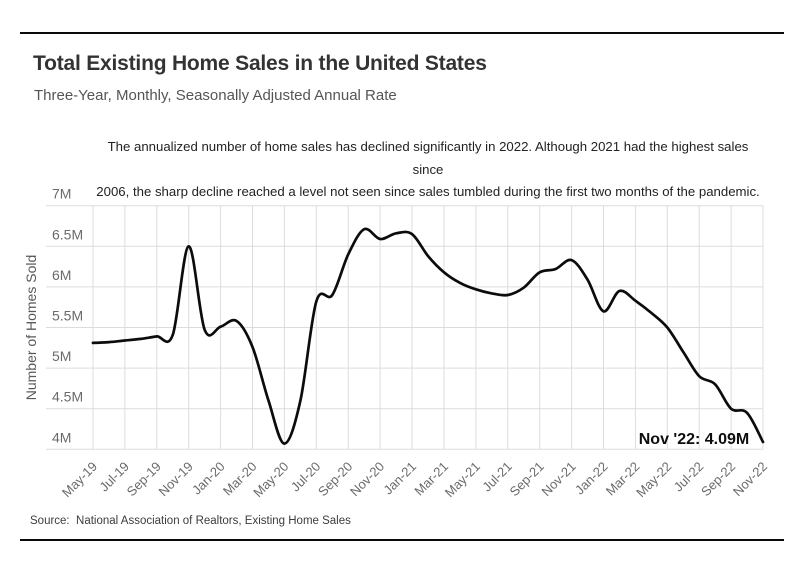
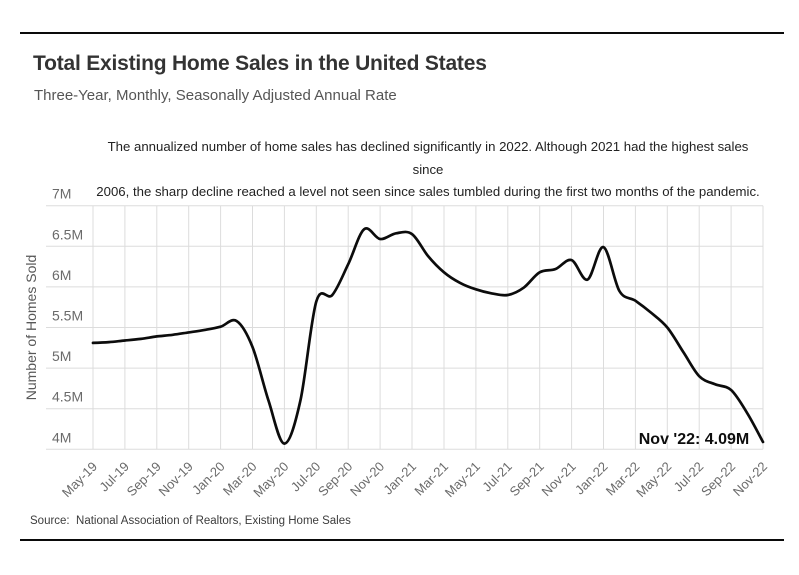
Nov-19: 6.5M -> 5.4M
Sep-20: 6.4M -> 6.3M
Jan-22: 5.7M -> 6.5M
Sep-22: 4.5M -> 4.7M
